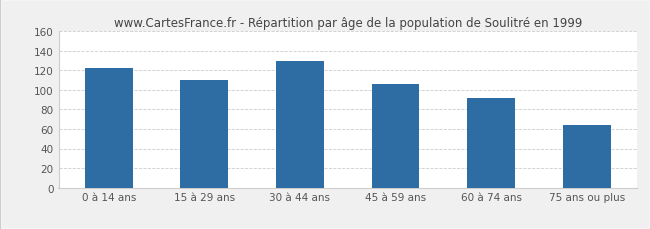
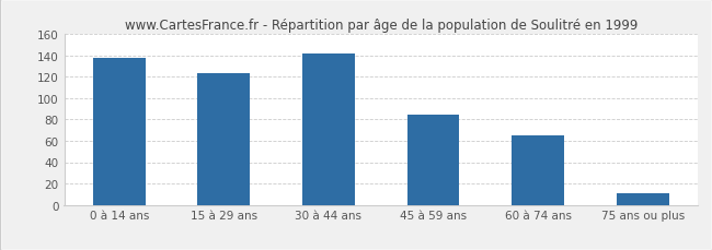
0 à 14 ans: 122 -> 138
15 à 29 ans: 110 -> 123
30 à 44 ans: 130 -> 142
45 à 59 ans: 106 -> 84
60 à 74 ans: 92 -> 65
75 ans ou plus: 64 -> 11
